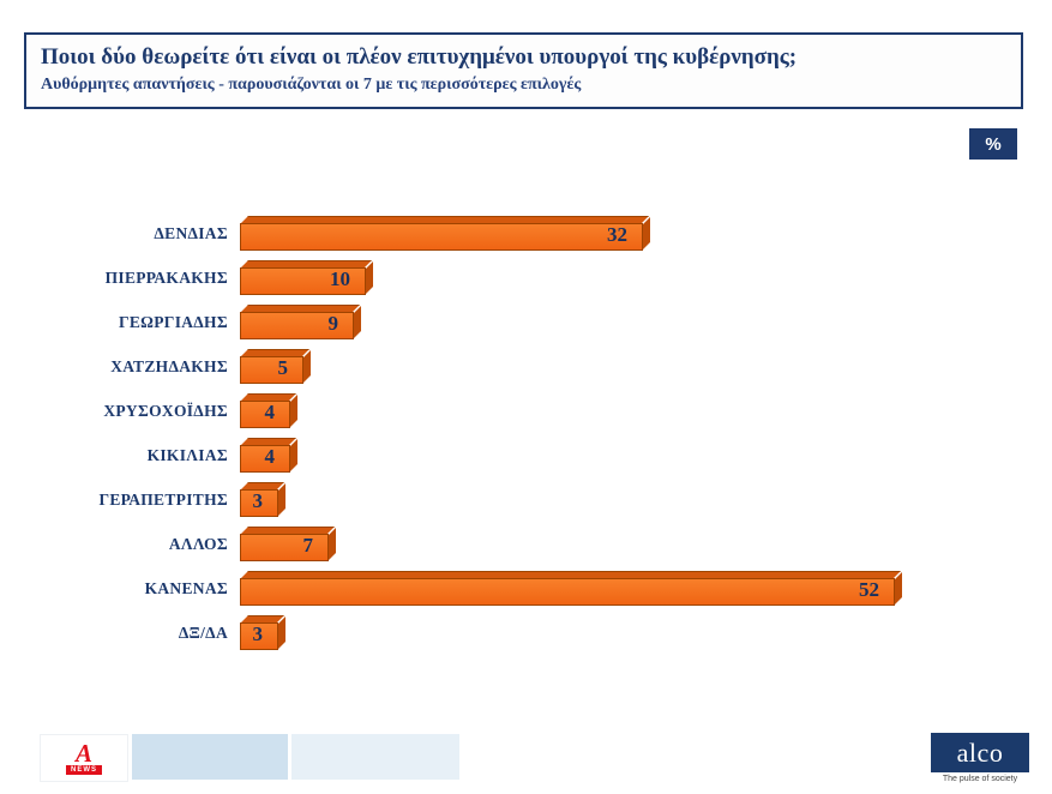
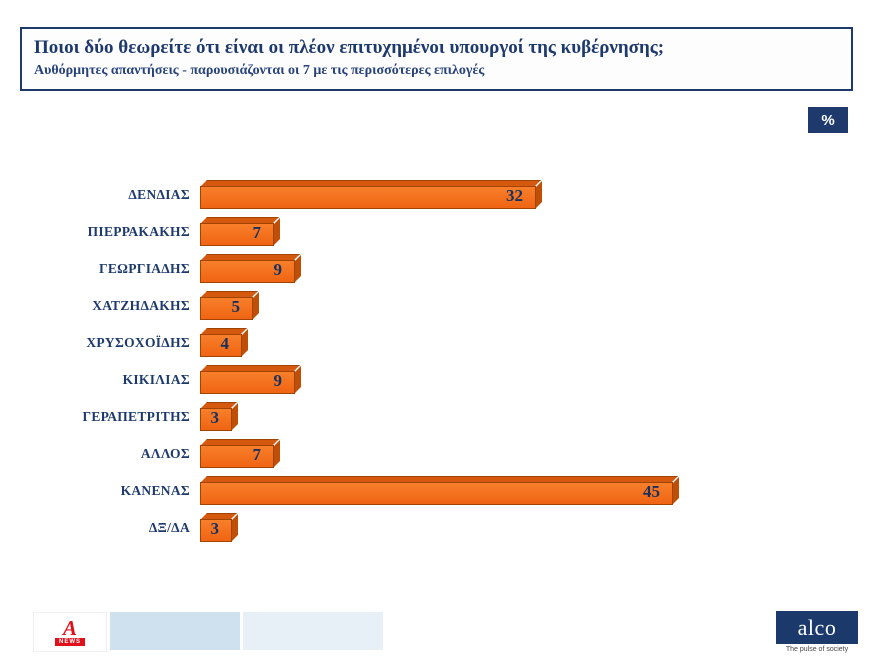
ΠΙΕΡΡΑΚΑΚΗΣ: 10 -> 7
ΚΙΚΙΛΙΑΣ: 4 -> 9
ΚΑΝΕΝΑΣ: 52 -> 45
